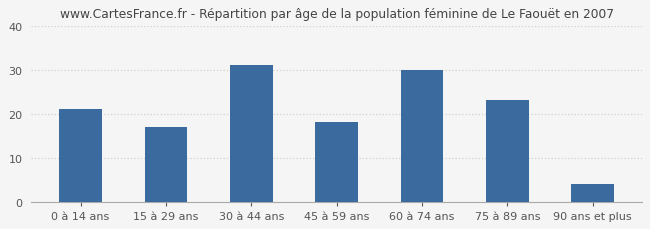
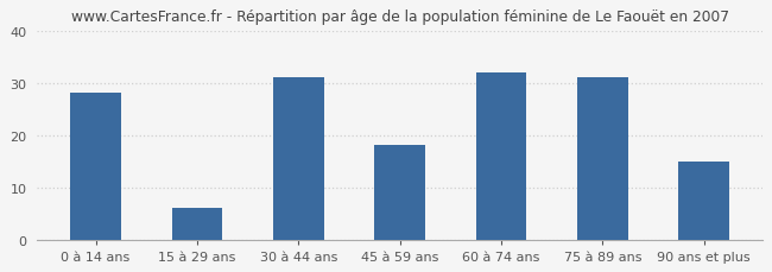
0 à 14 ans: 21 -> 28
15 à 29 ans: 17 -> 6
60 à 74 ans: 30 -> 32
75 à 89 ans: 23 -> 31
90 ans et plus: 4 -> 15
